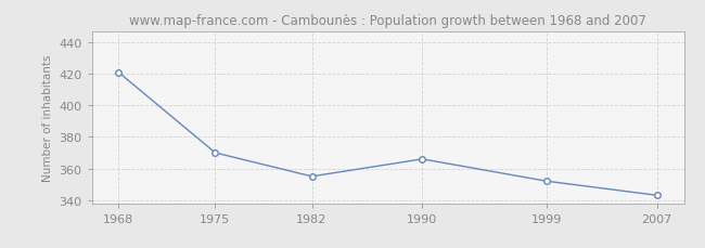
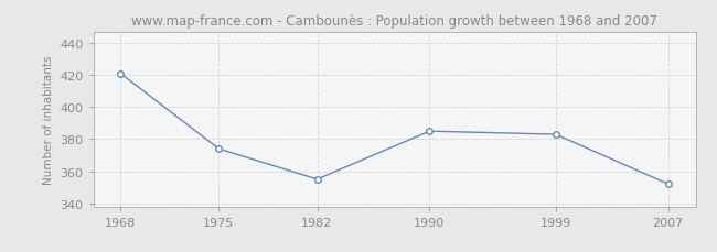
1975: 370 -> 374
1990: 366 -> 385
1999: 352 -> 383
2007: 343 -> 352
